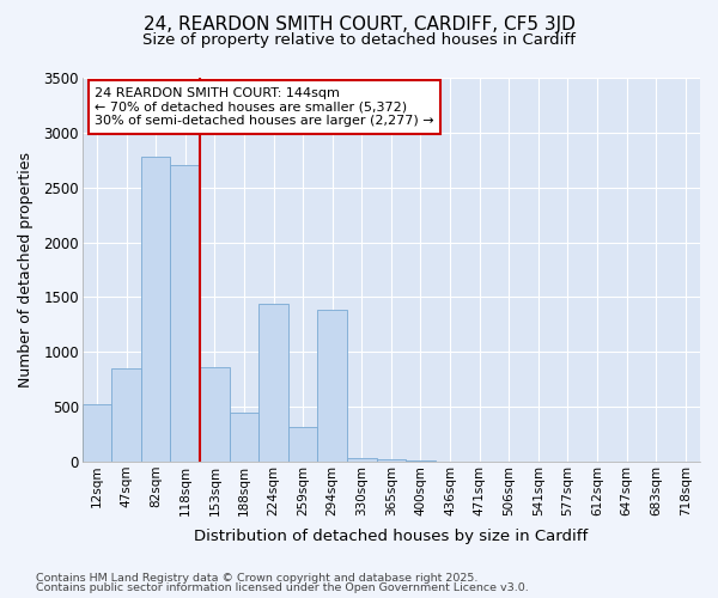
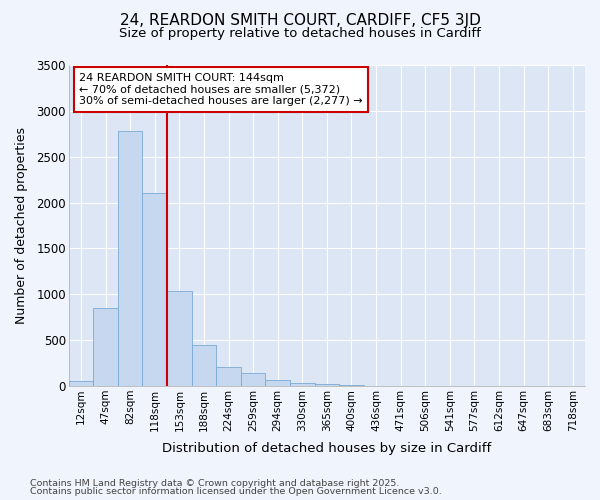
12sqm: 520 -> 60
118sqm: 2700 -> 2100
153sqm: 860 -> 1040
224sqm: 1440 -> 210
259sqm: 320 -> 140
294sqm: 1380 -> 60
